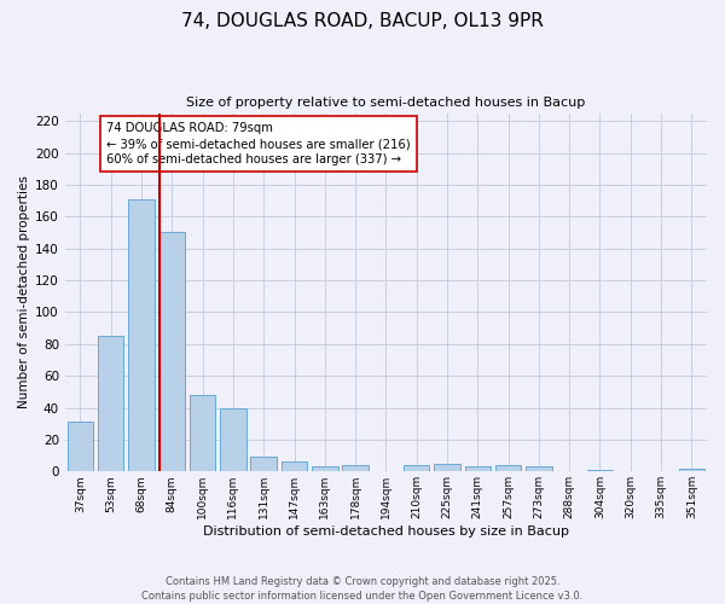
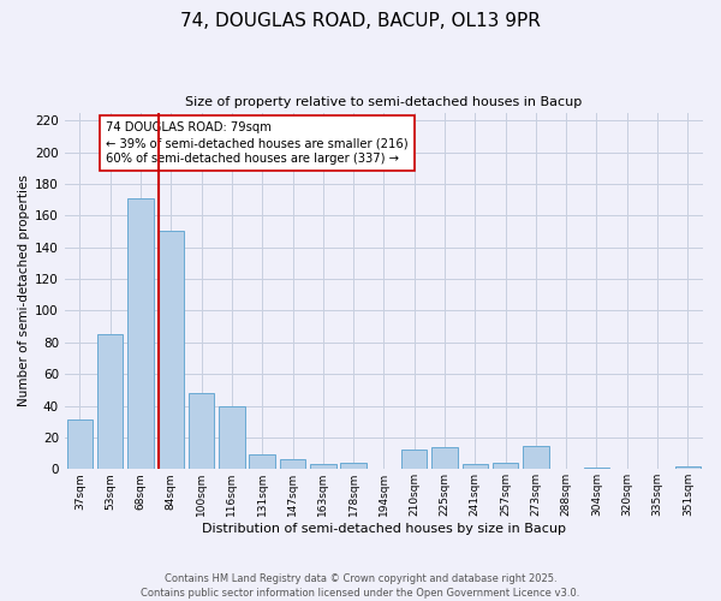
210sqm: 4 -> 12
225sqm: 5 -> 14
273sqm: 3 -> 15
